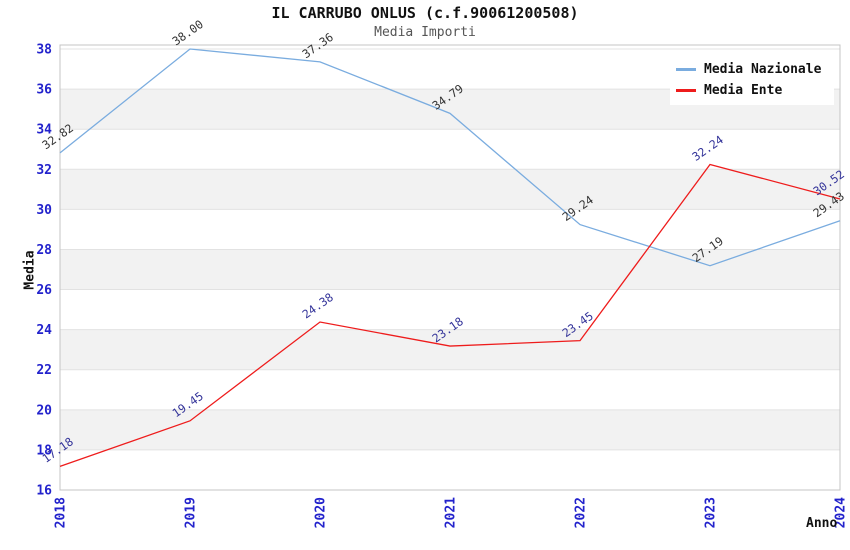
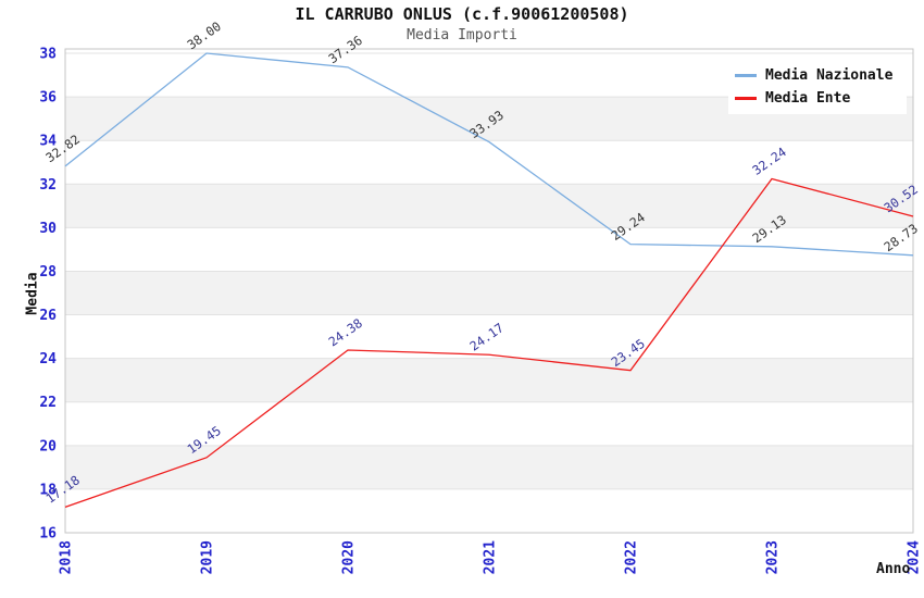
Media Nazionale/2021: 34.79 -> 33.93
Media Ente/2021: 23.18 -> 24.17
Media Nazionale/2023: 27.19 -> 29.13
Media Nazionale/2024: 29.43 -> 28.73
